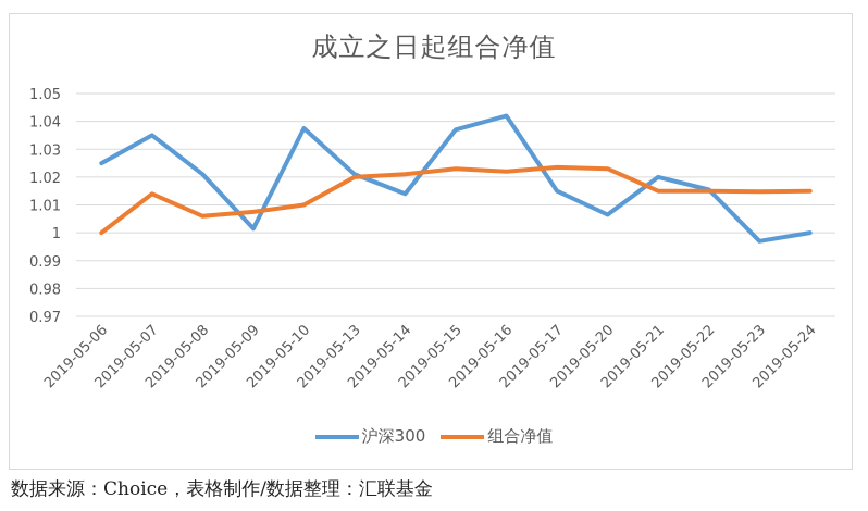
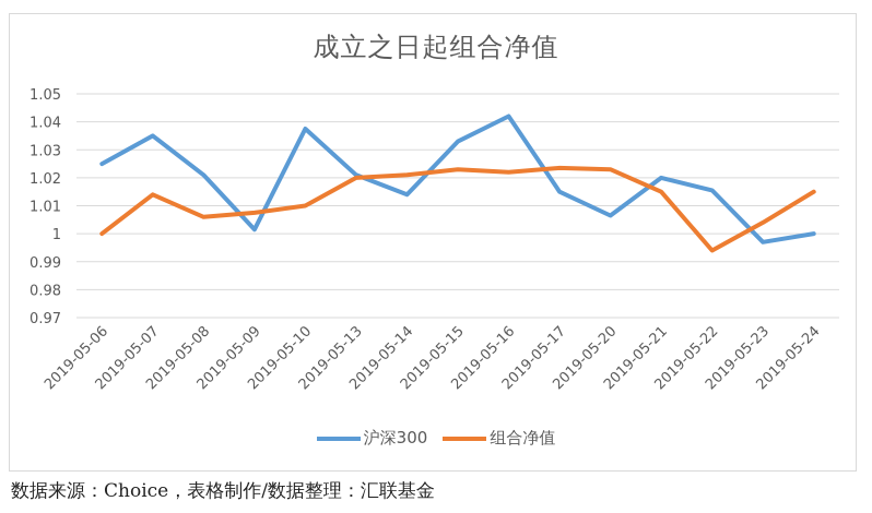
沪深300/2019-05-15: 1.037 -> 1.033
组合净值/2019-05-22: 1.015 -> 0.994
组合净值/2019-05-23: 1.015 -> 1.004
